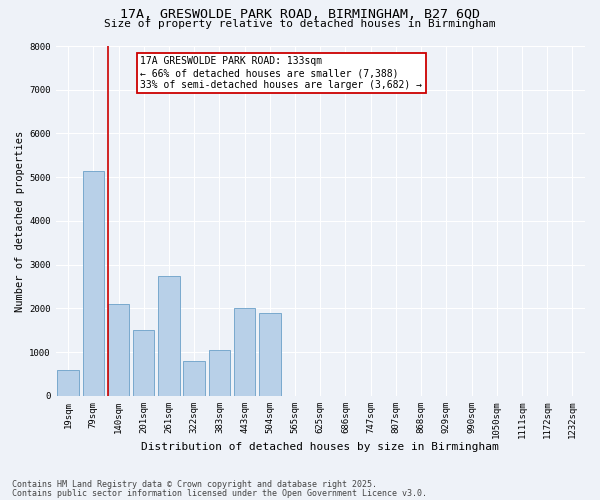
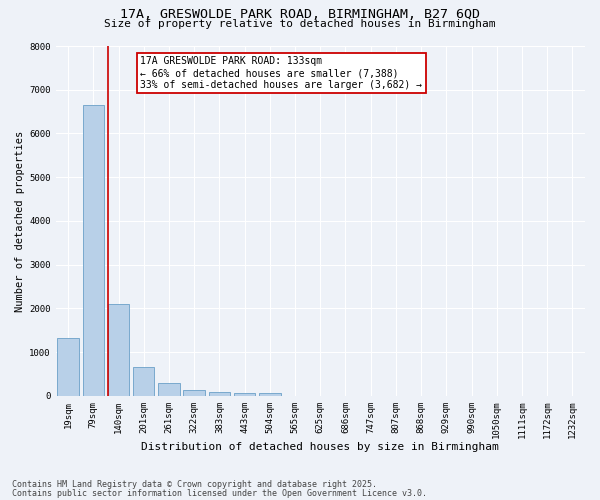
19sqm: 600 -> 1320
79sqm: 5150 -> 6650
201sqm: 1500 -> 650
261sqm: 2750 -> 300
322sqm: 800 -> 130
383sqm: 1050 -> 80
443sqm: 2000 -> 60
504sqm: 1900 -> 70
